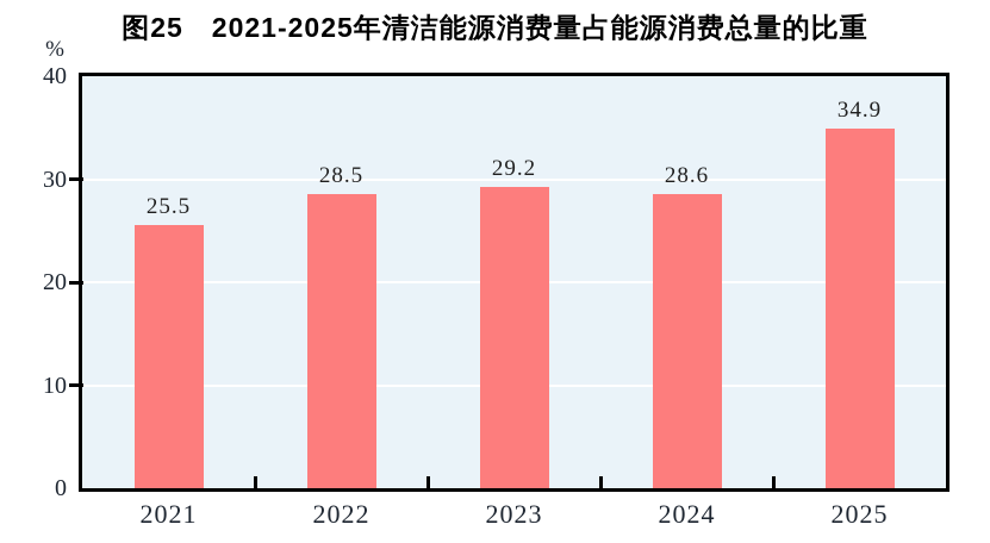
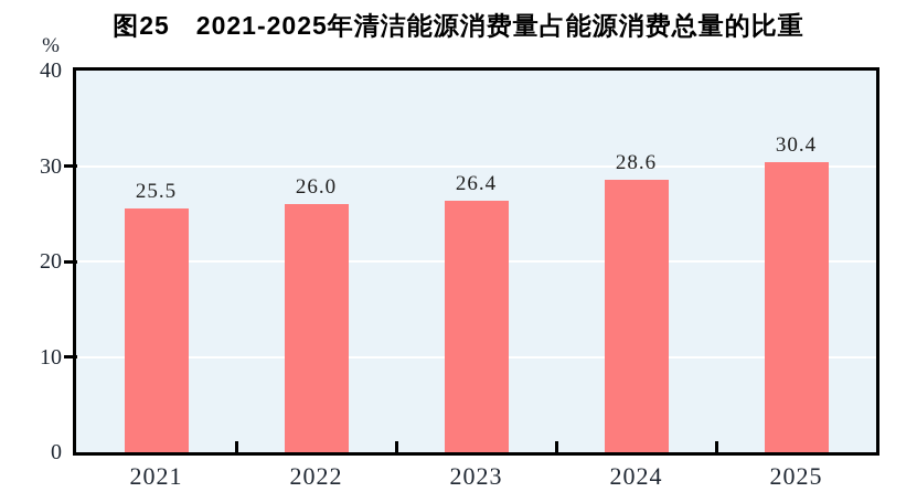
2022: 28.5 -> 26.0
2023: 29.2 -> 26.4
2025: 34.9 -> 30.4
